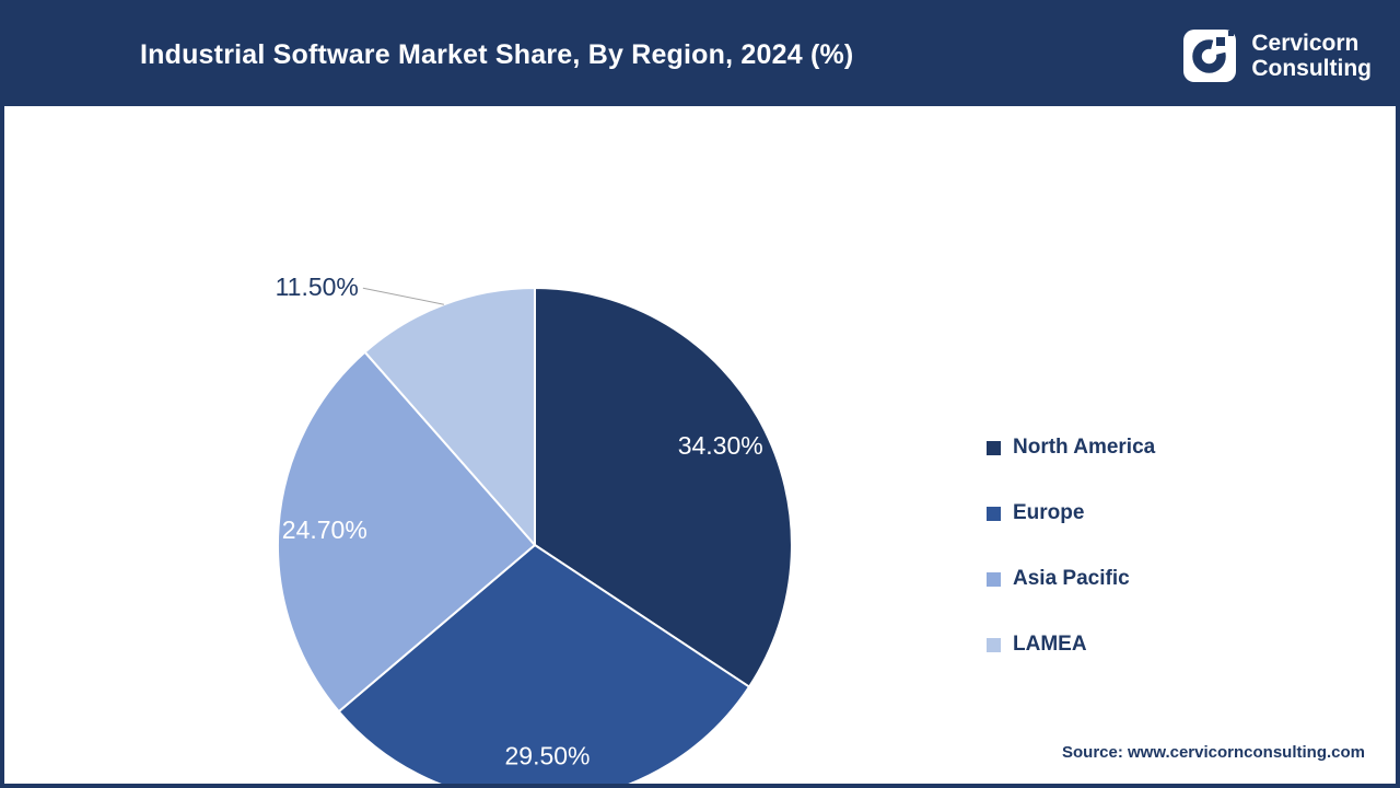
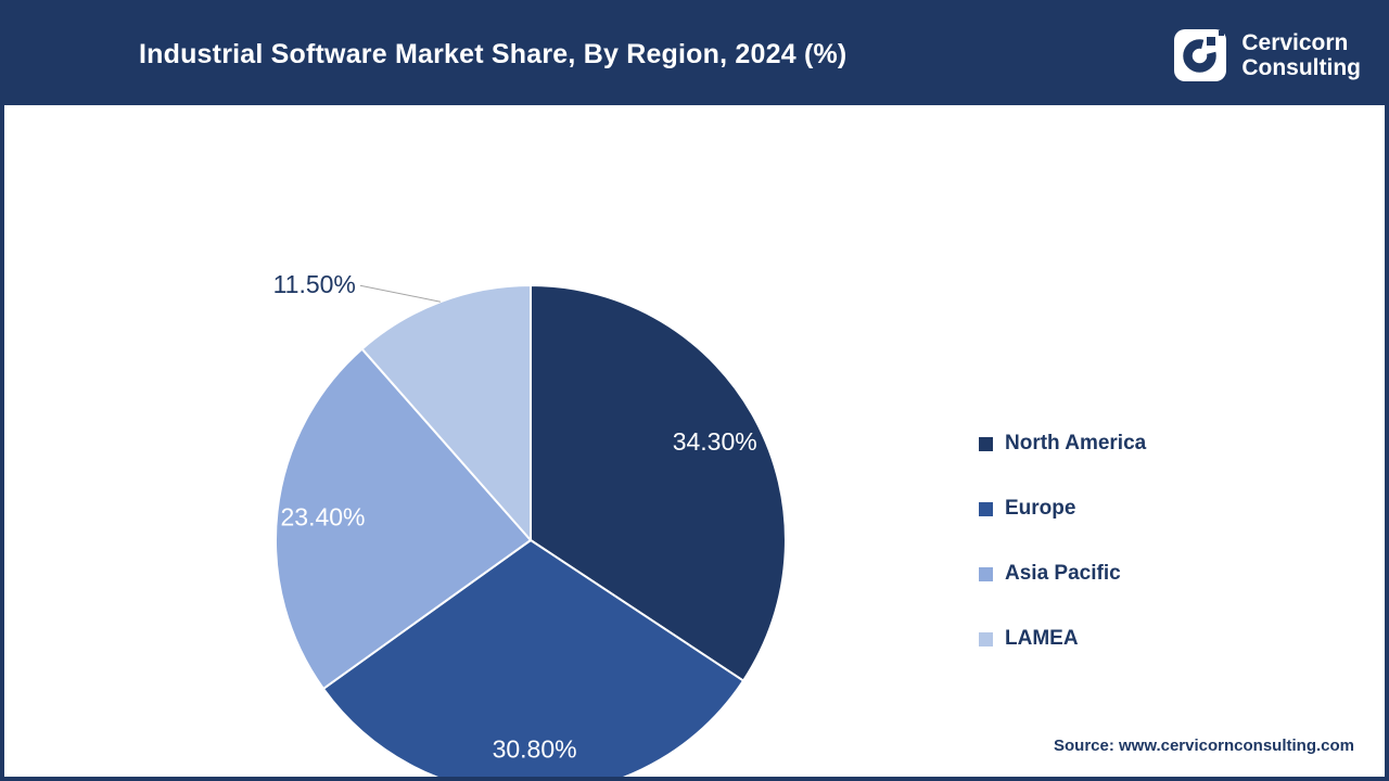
Europe: 29.50% -> 30.80%
Asia Pacific: 24.70% -> 23.40%
